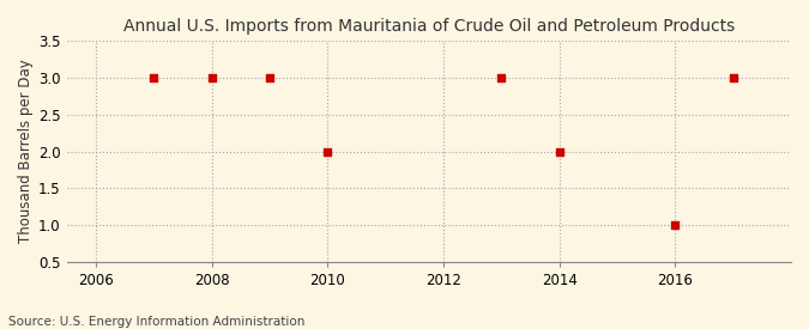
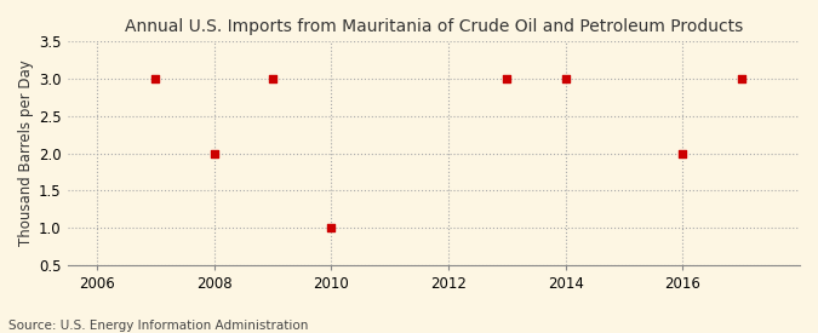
2008: 3 -> 2
2010: 2 -> 1
2014: 2 -> 3
2016: 1 -> 2
